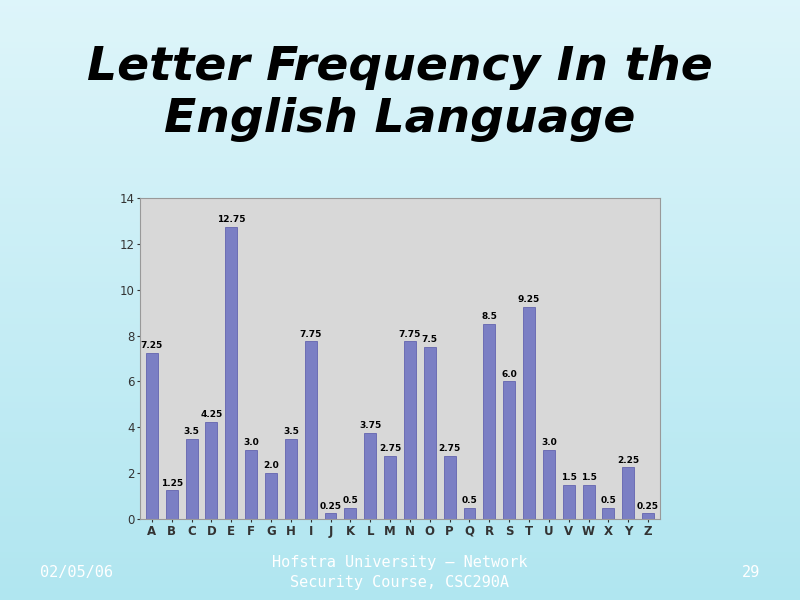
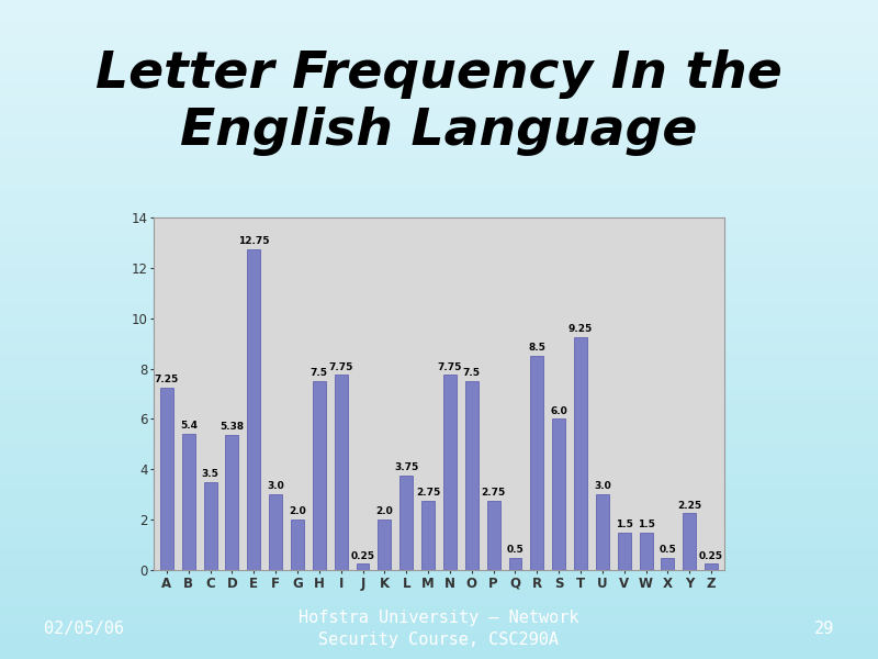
B: 1.25 -> 5.4
D: 4.25 -> 5.38
H: 3.5 -> 7.5
K: 0.5 -> 2.0
